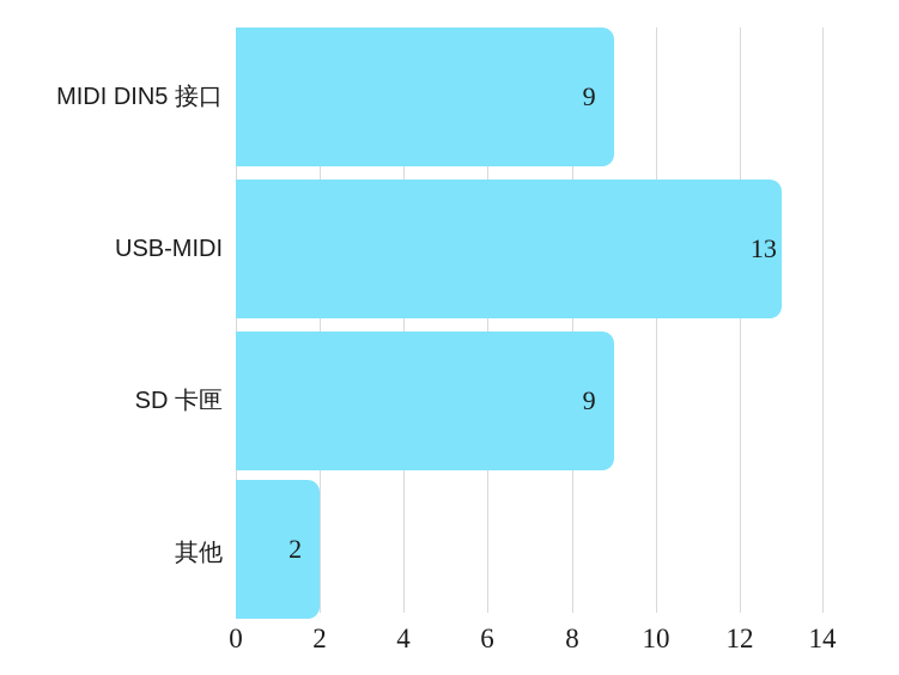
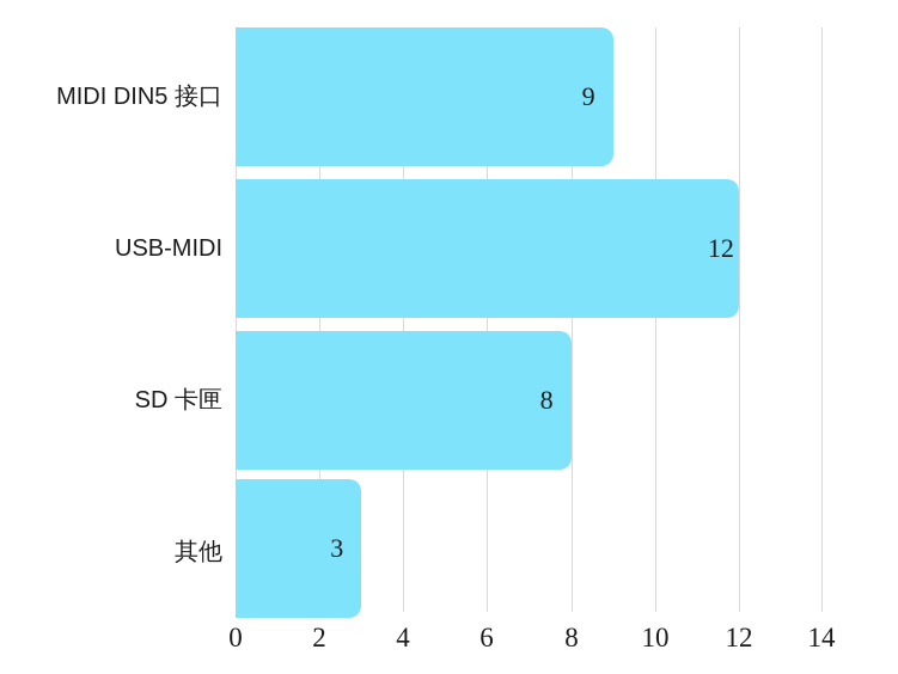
USB-MIDI: 13 -> 12
SD 卡匣: 9 -> 8
其他: 2 -> 3
